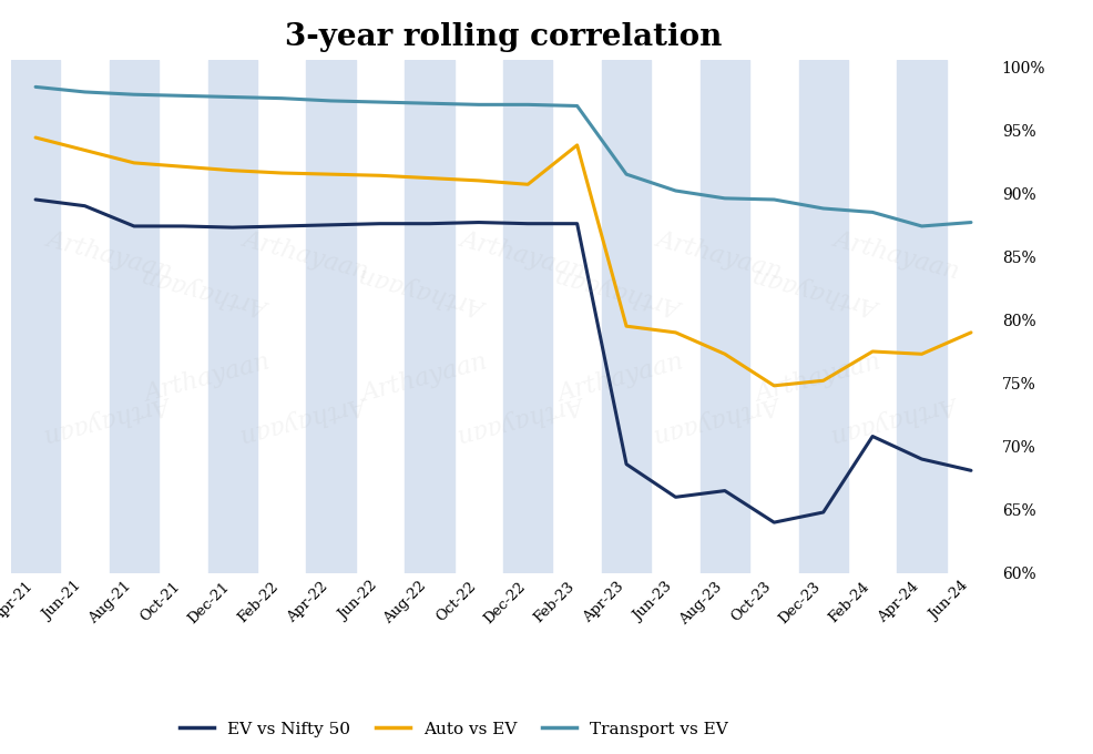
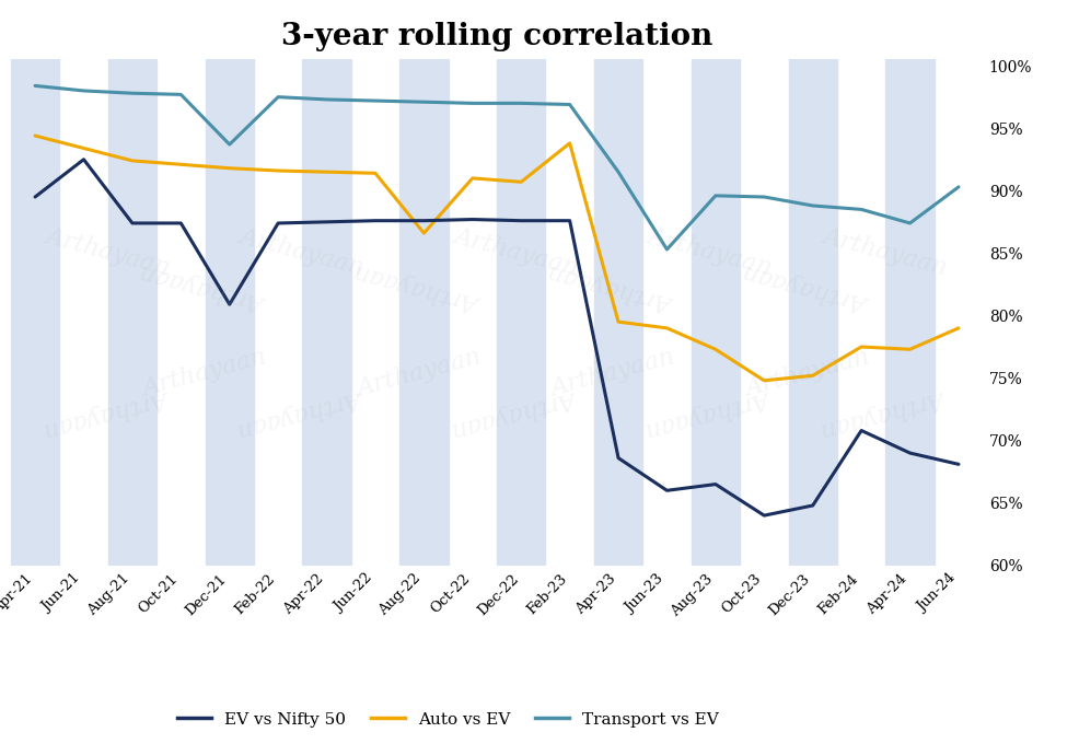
EV vs Nifty 50/Jun-21: 89.0% -> 92.5%
EV vs Nifty 50/Dec-21: 87.3% -> 80.9%
Transport vs EV/Dec-21: 97.6% -> 93.7%
Auto vs EV/Aug-22: 91.2% -> 86.6%
Transport vs EV/Jun-23: 90.2% -> 85.3%
Transport vs EV/Jun-24: 87.7% -> 90.3%
